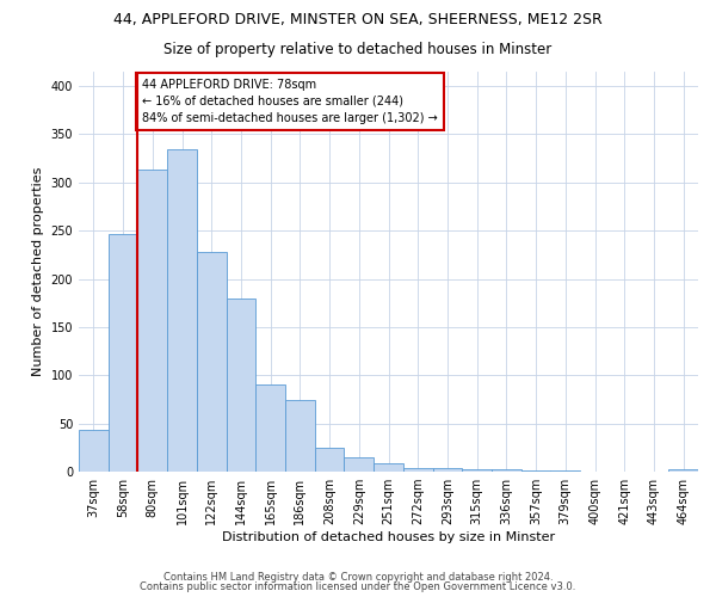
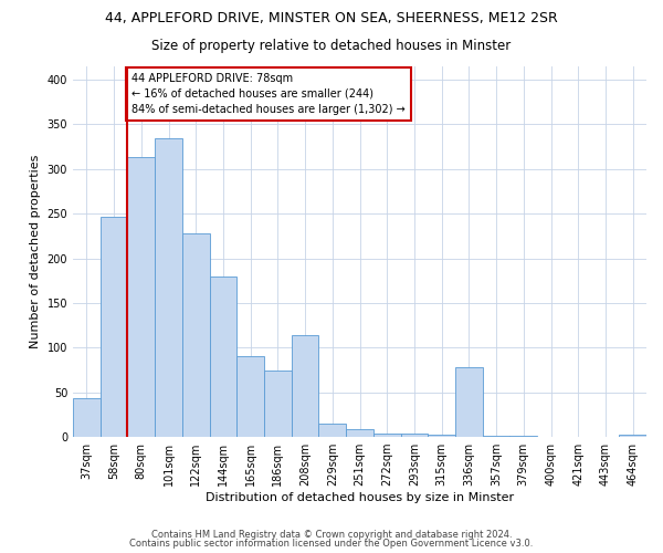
208sqm: 25 -> 114
336sqm: 2 -> 78
